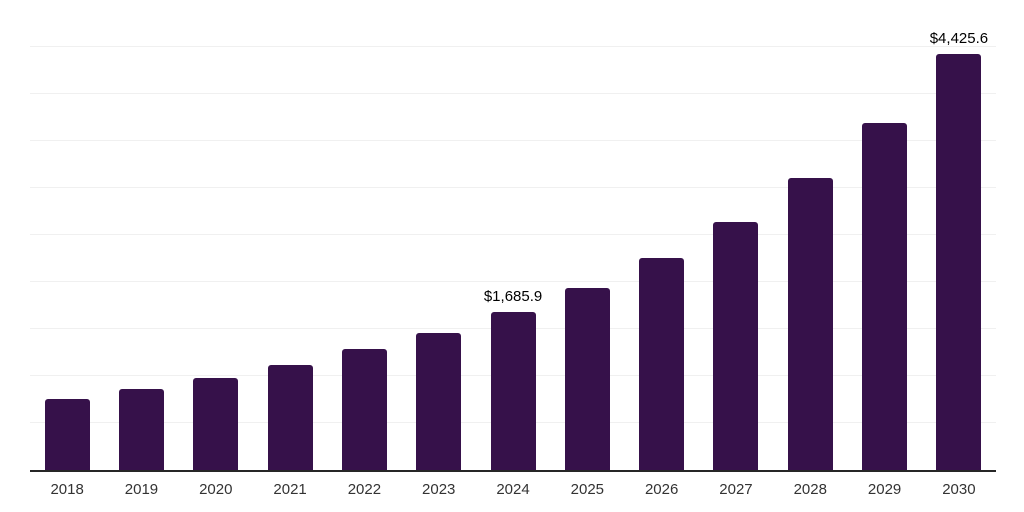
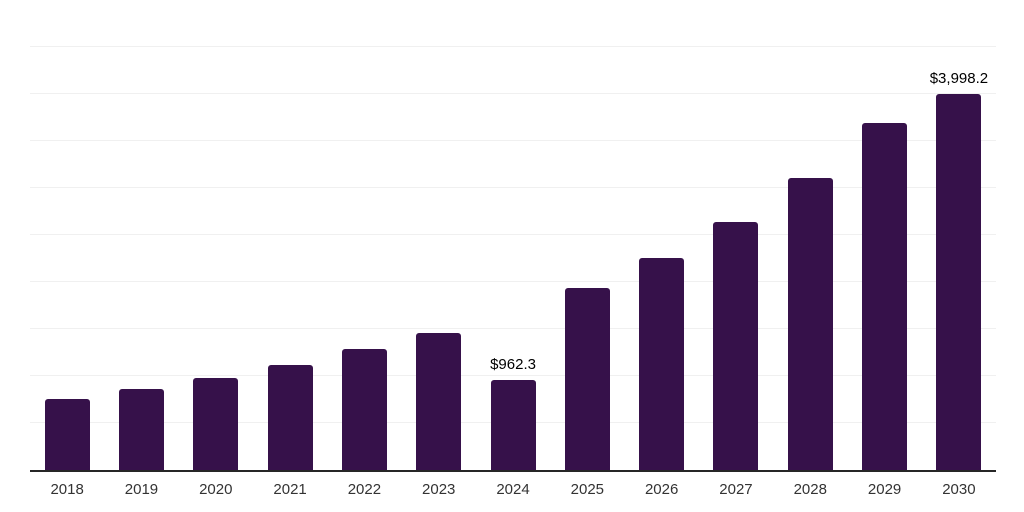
2024: $1,685.9 -> $962.3
2030: $4,425.6 -> $3,998.2
